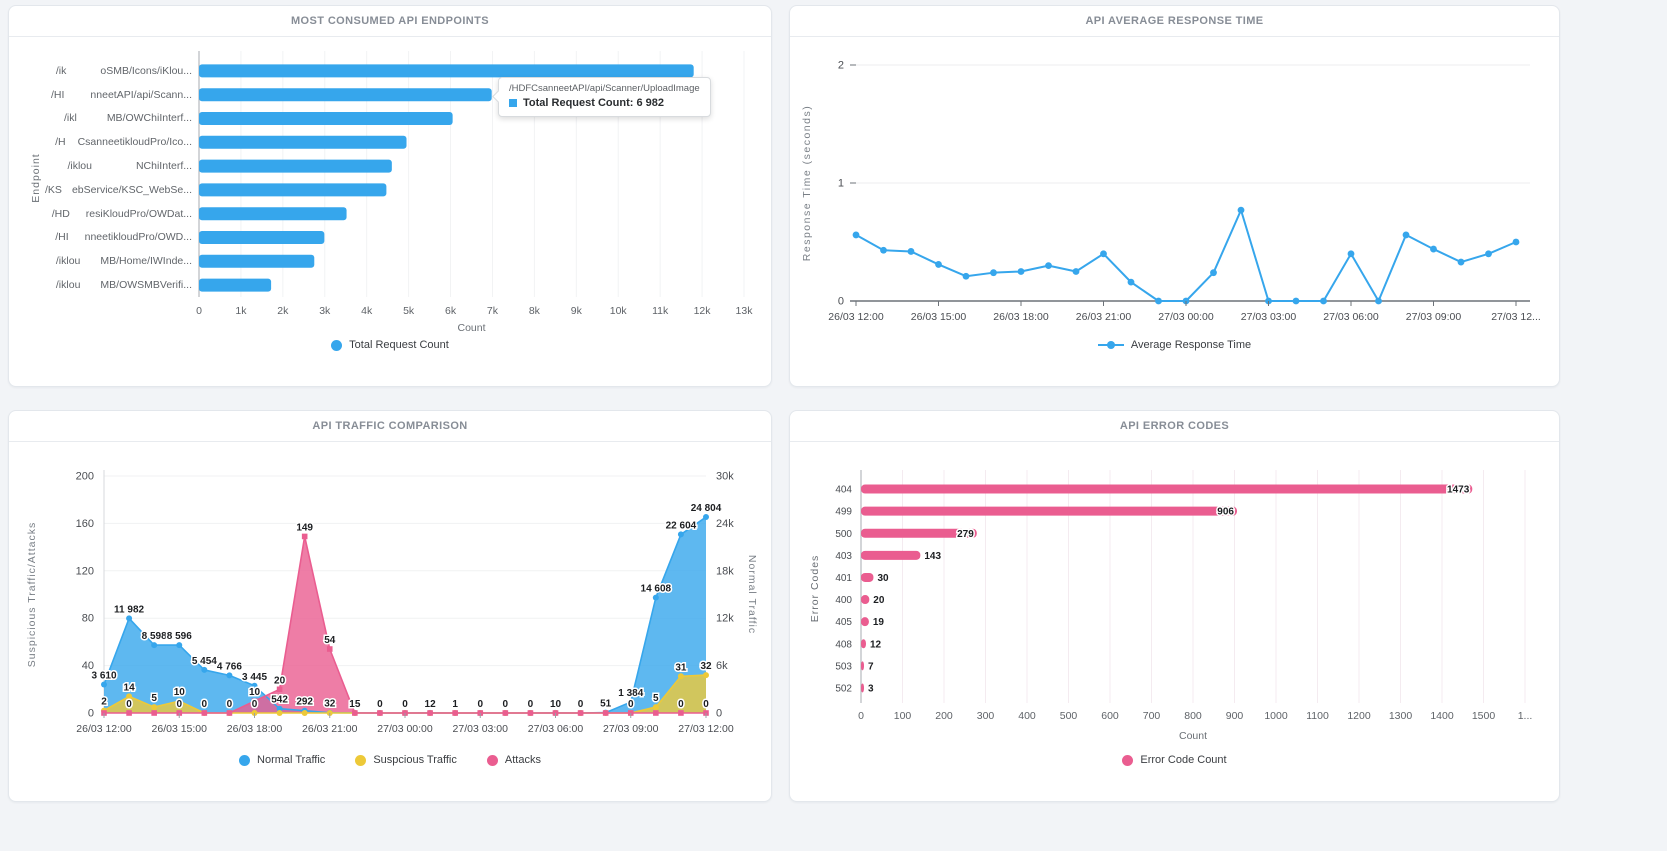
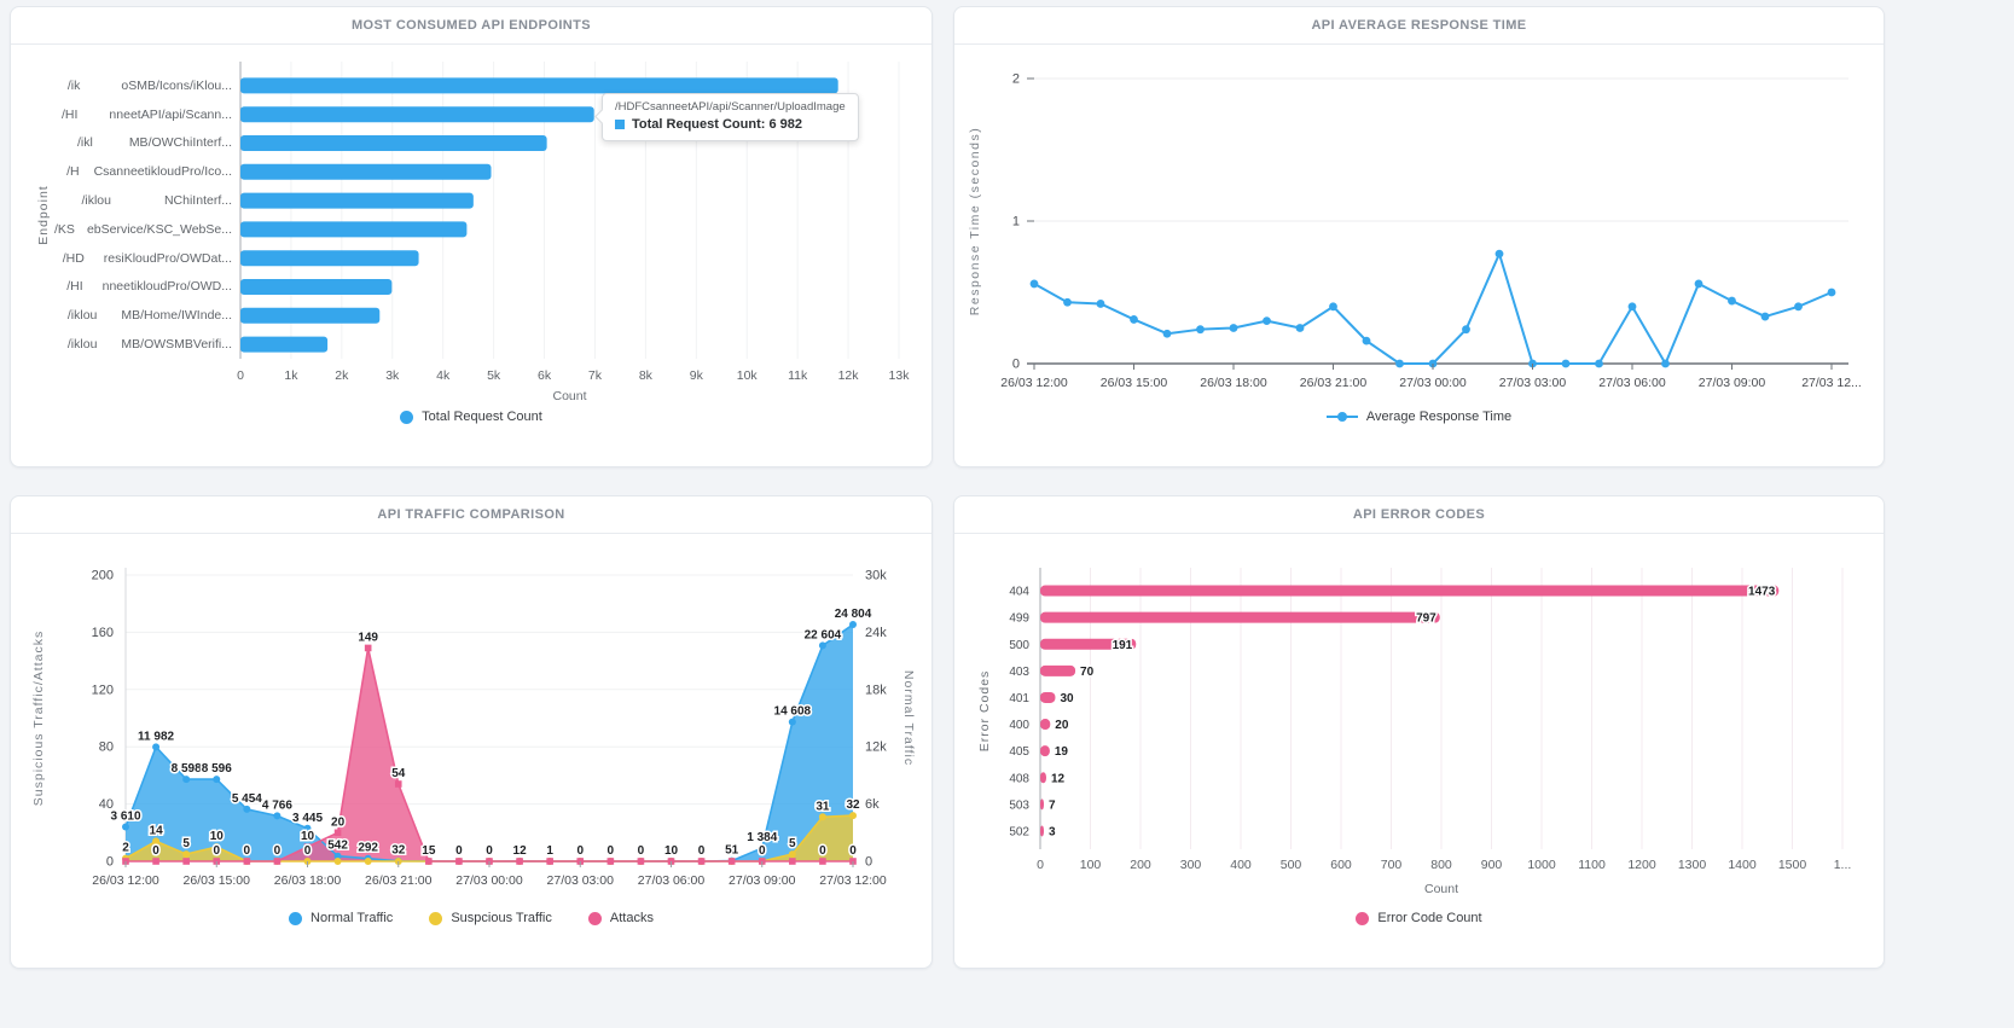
API ERROR CODES/499: 906 -> 797
API ERROR CODES/500: 279 -> 191
API ERROR CODES/403: 143 -> 70
